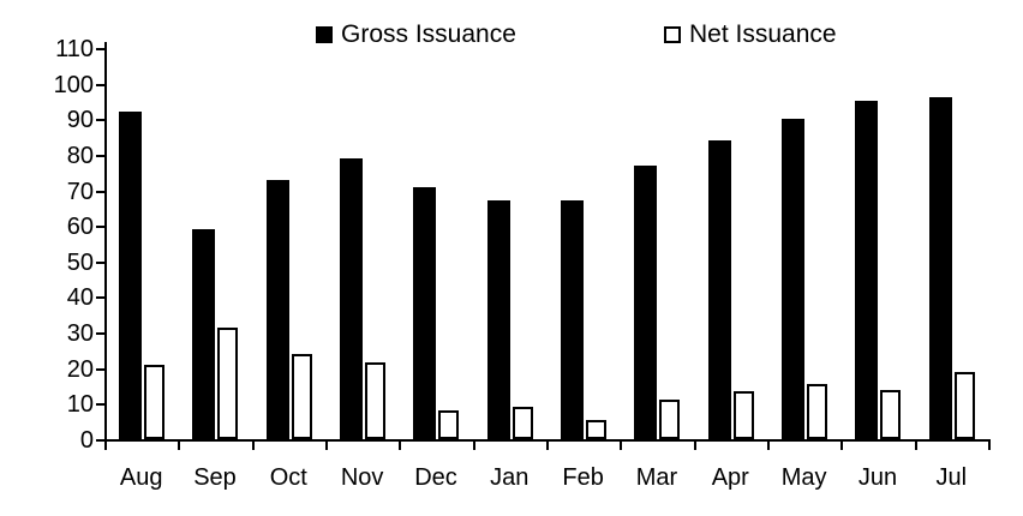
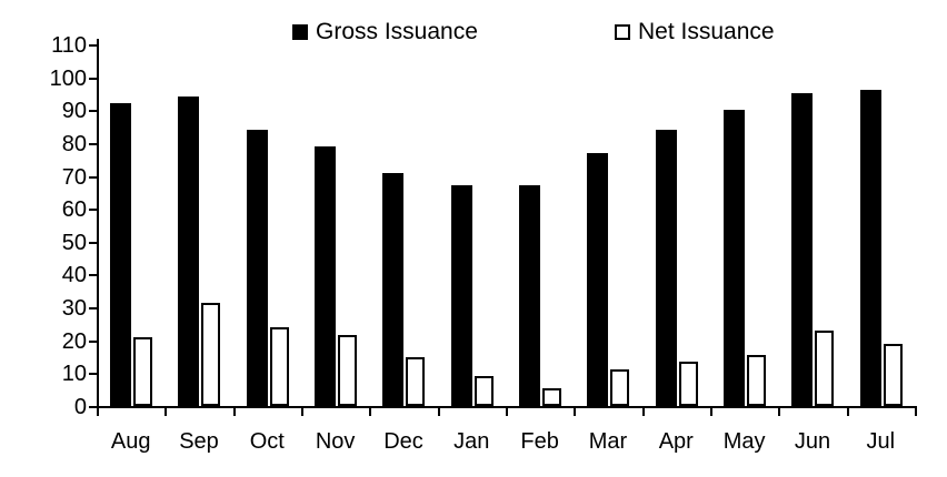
Gross Issuance/Sep: 59 -> 94
Gross Issuance/Oct: 73 -> 84
Net Issuance/Dec: 8 -> 15
Net Issuance/Jun: 14 -> 23
